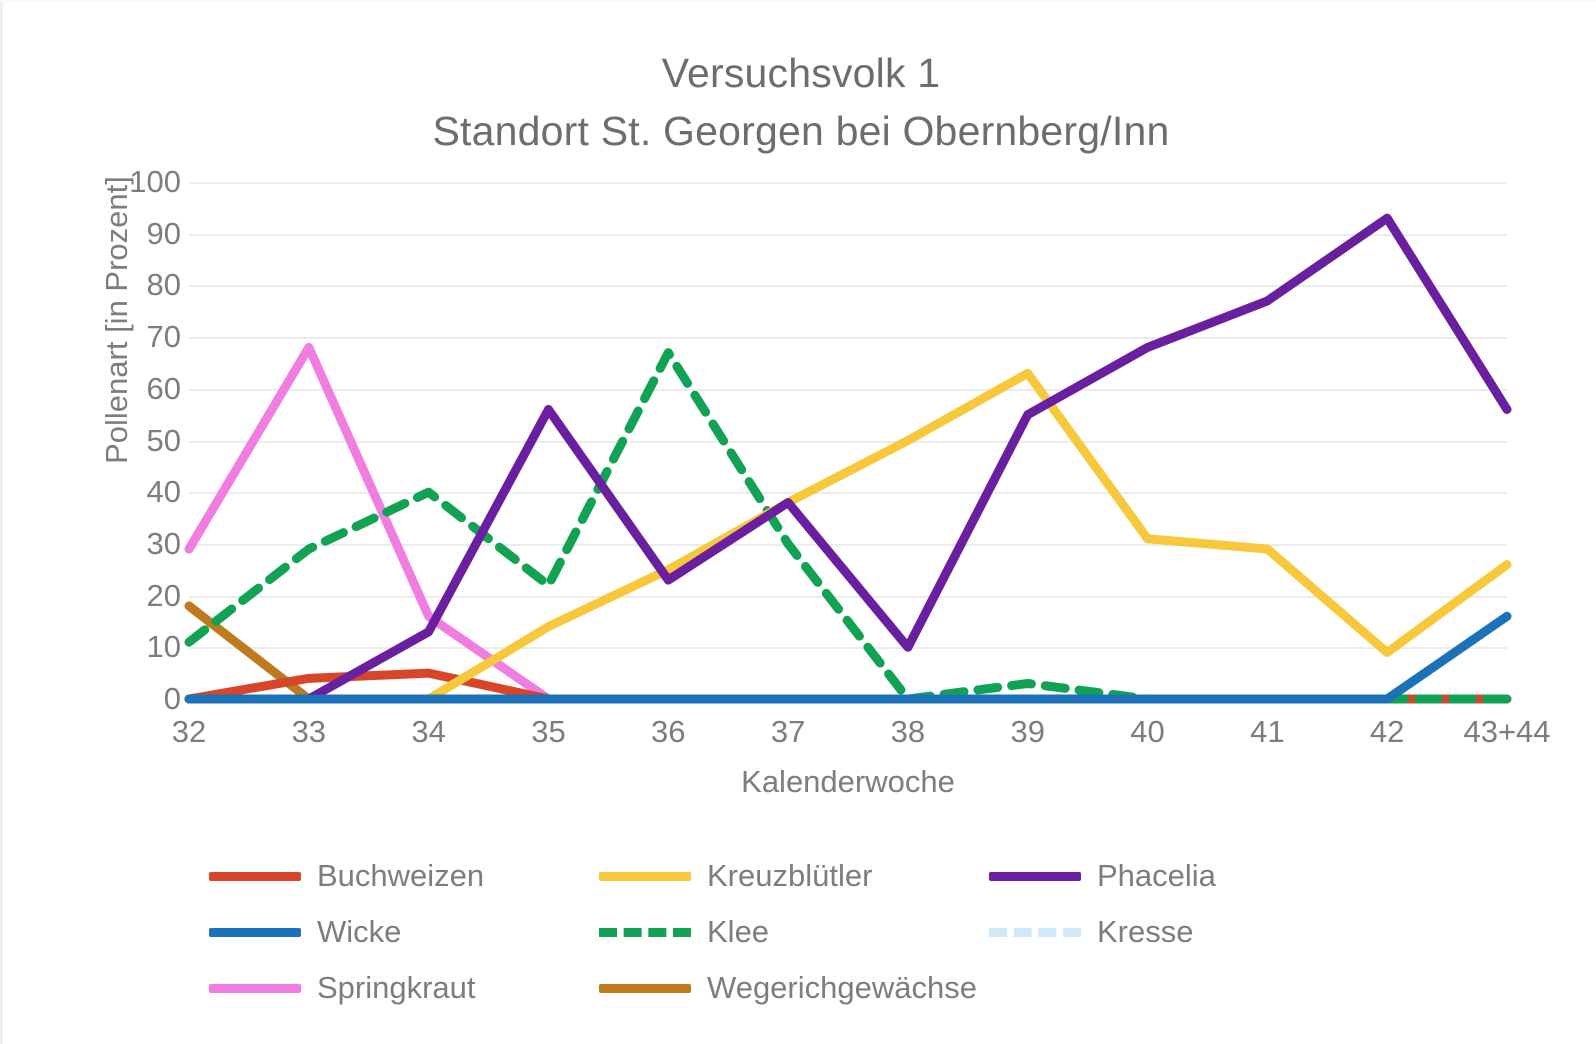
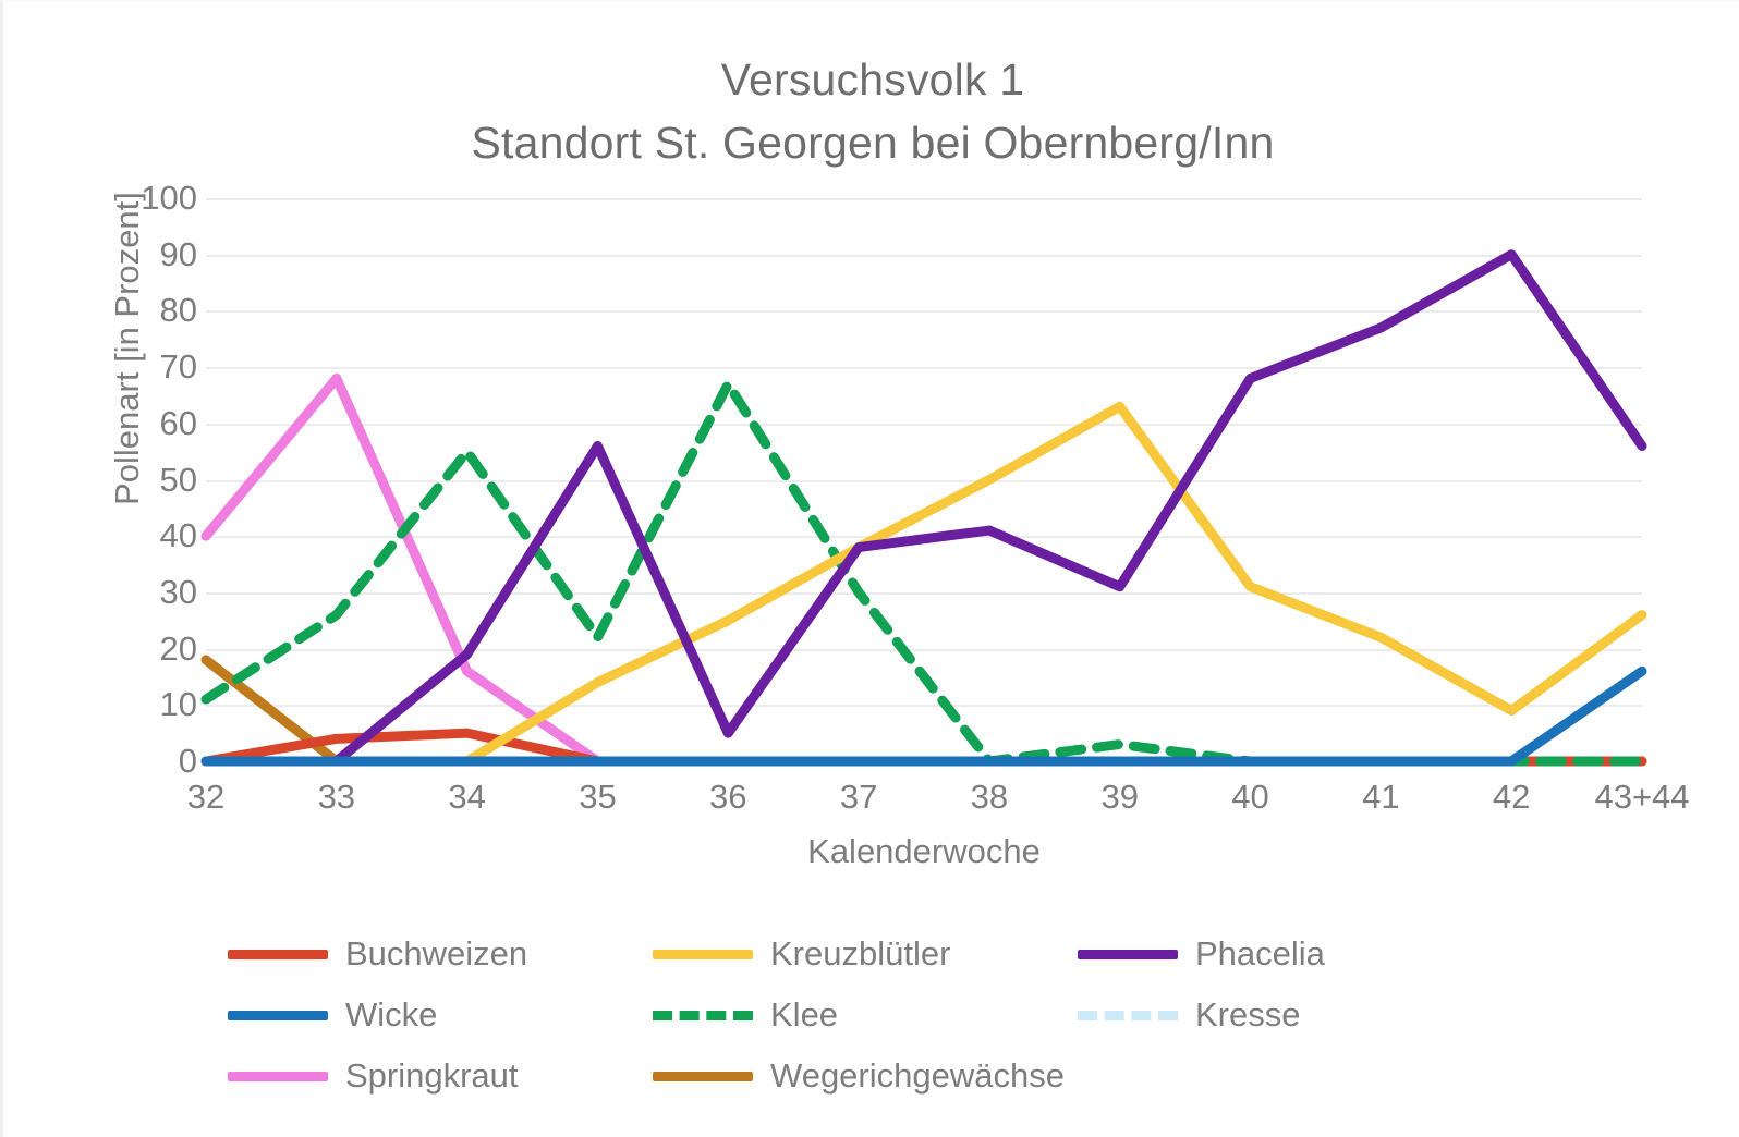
Springkraut/32: 29 -> 40
Klee/33: 29 -> 26
Phacelia/34: 13 -> 19
Klee/34: 40 -> 55
Phacelia/36: 23 -> 5
Phacelia/38: 10 -> 41
Phacelia/39: 55 -> 31
Kreuzblütler/41: 29 -> 22
Phacelia/42: 93 -> 90
